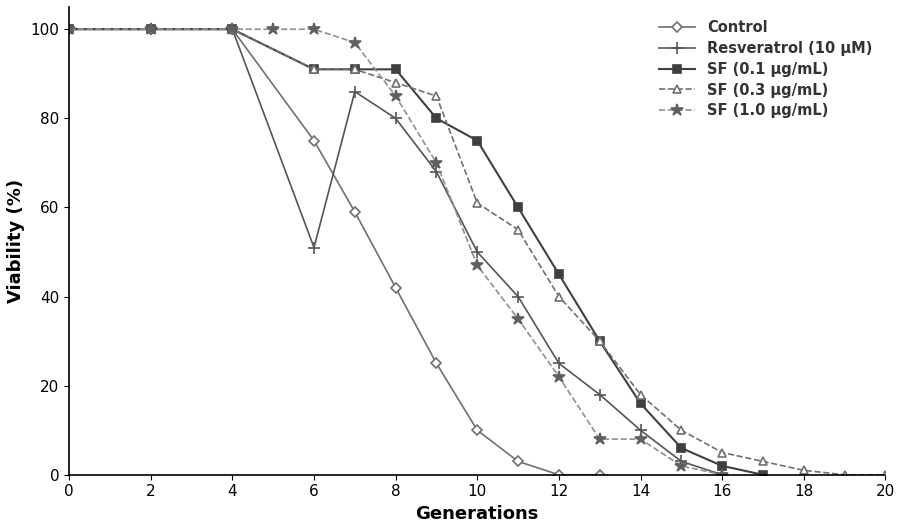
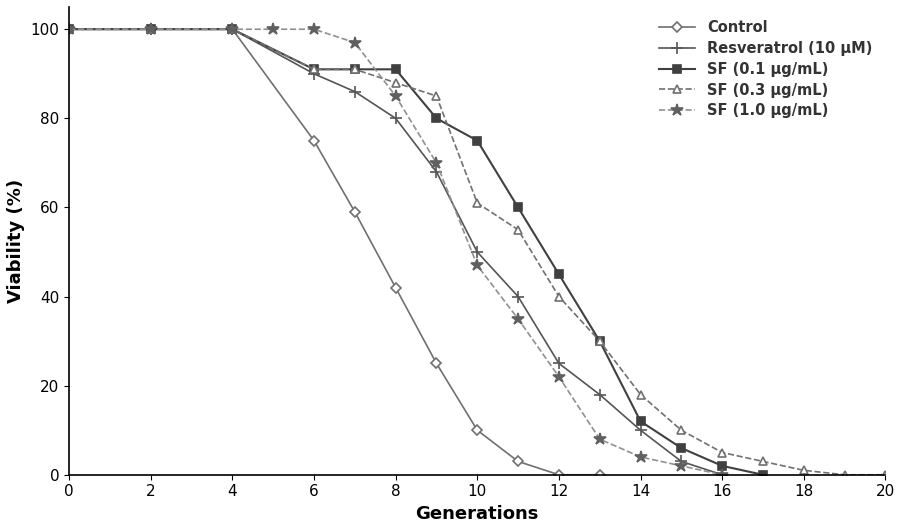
Resveratrol (10 μM)/6: 51 -> 90
SF (0.1 μg/mL)/14: 16 -> 12
SF (1.0 μg/mL)/14: 8 -> 4
